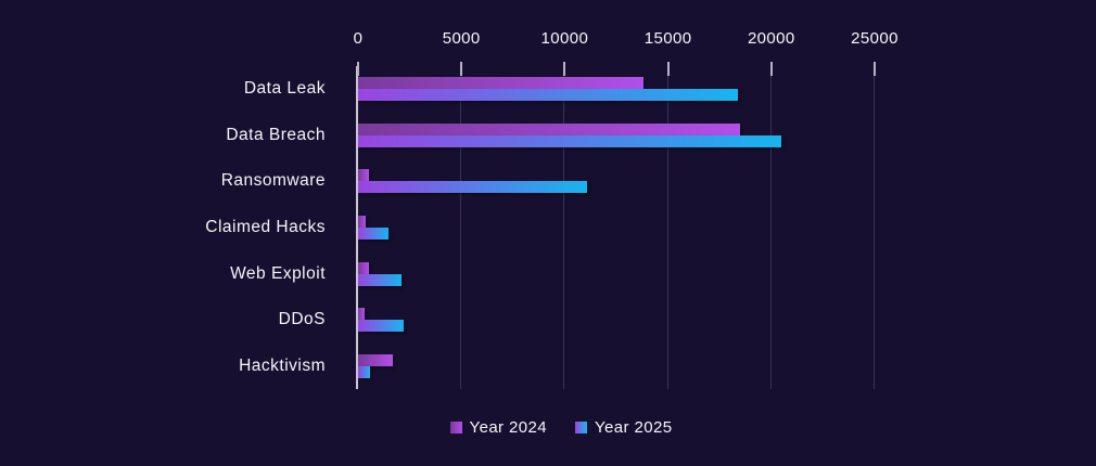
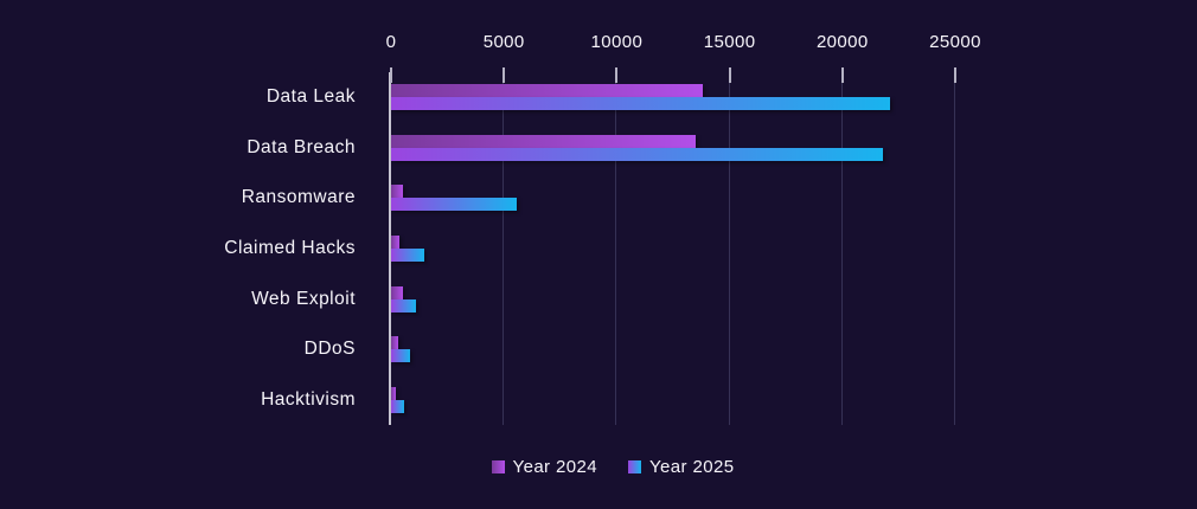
Year 2025/Data Leak: 18400 -> 22100
Year 2024/Data Breach: 18500 -> 13500
Year 2025/Data Breach: 20500 -> 21800
Year 2025/Ransomware: 11100 -> 5600
Year 2025/Web Exploit: 2100 -> 1100
Year 2025/DDoS: 2200 -> 800
Year 2024/Hacktivism: 1700 -> 200
